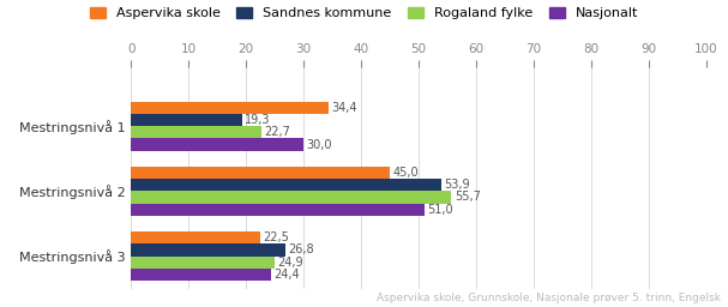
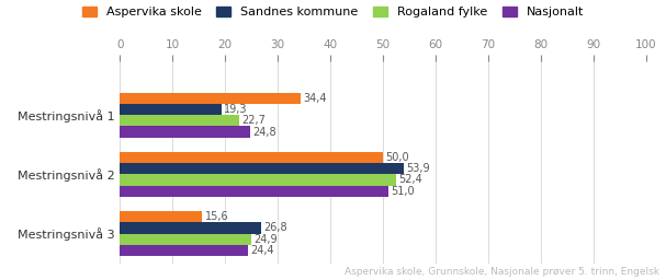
Nasjonalt/Mestringsnivå 1: 30,0 -> 24,8
Aspervika skole/Mestringsnivå 2: 45,0 -> 50,0
Rogaland fylke/Mestringsnivå 2: 55,7 -> 52,4
Aspervika skole/Mestringsnivå 3: 22,5 -> 15,6
